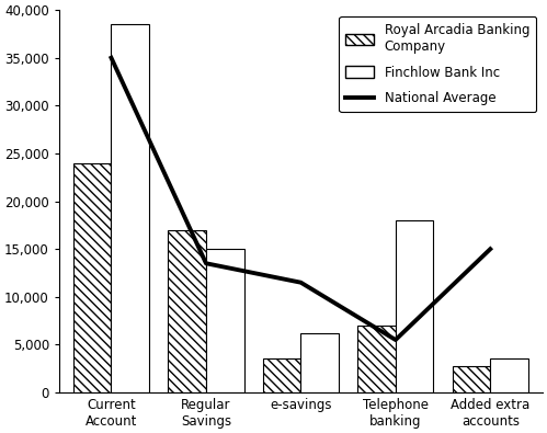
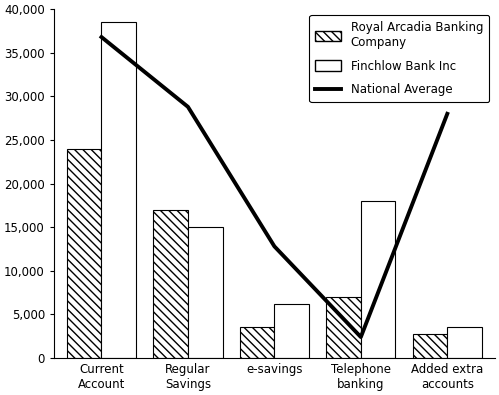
National Average/Current Account: 35,000 -> 36,800
National Average/Regular Savings: 13,500 -> 28,800
National Average/e-savings: 11,500 -> 12,800
National Average/Telephone banking: 5,500 -> 2,400
National Average/Added extra accounts: 15,000 -> 28,000
